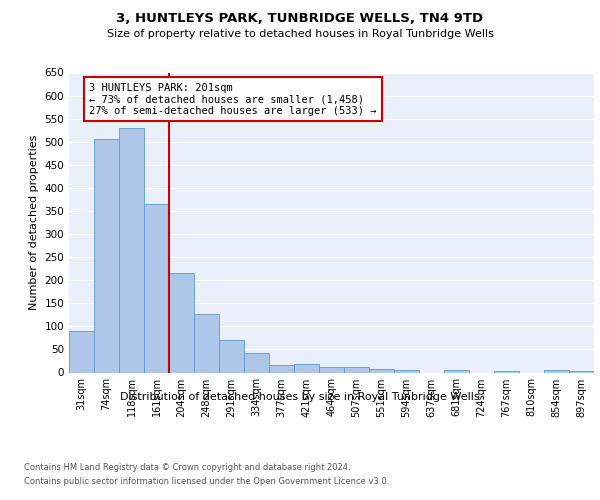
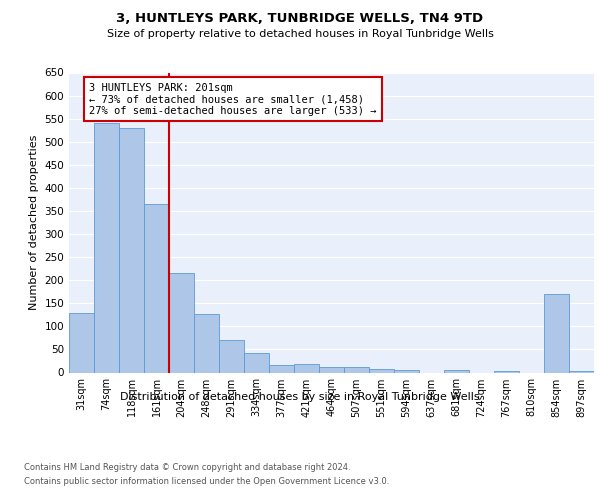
31sqm: 90 -> 130
74sqm: 507 -> 540
854sqm: 5 -> 170
